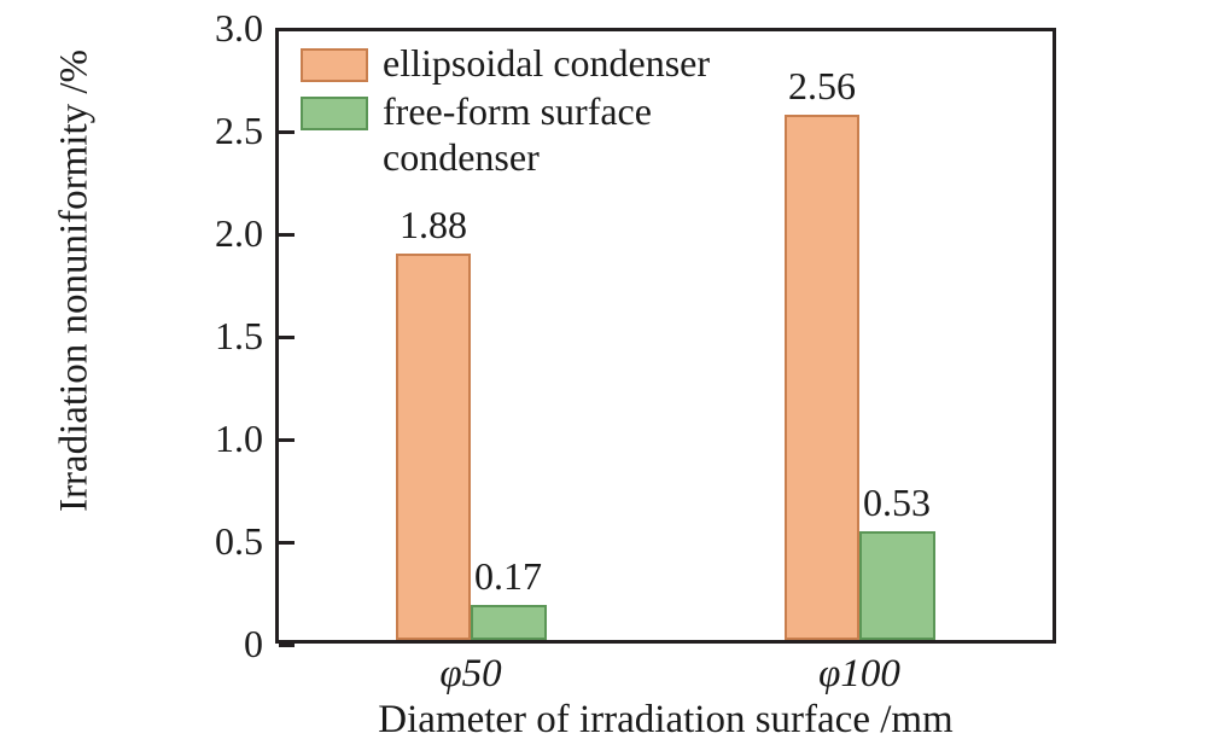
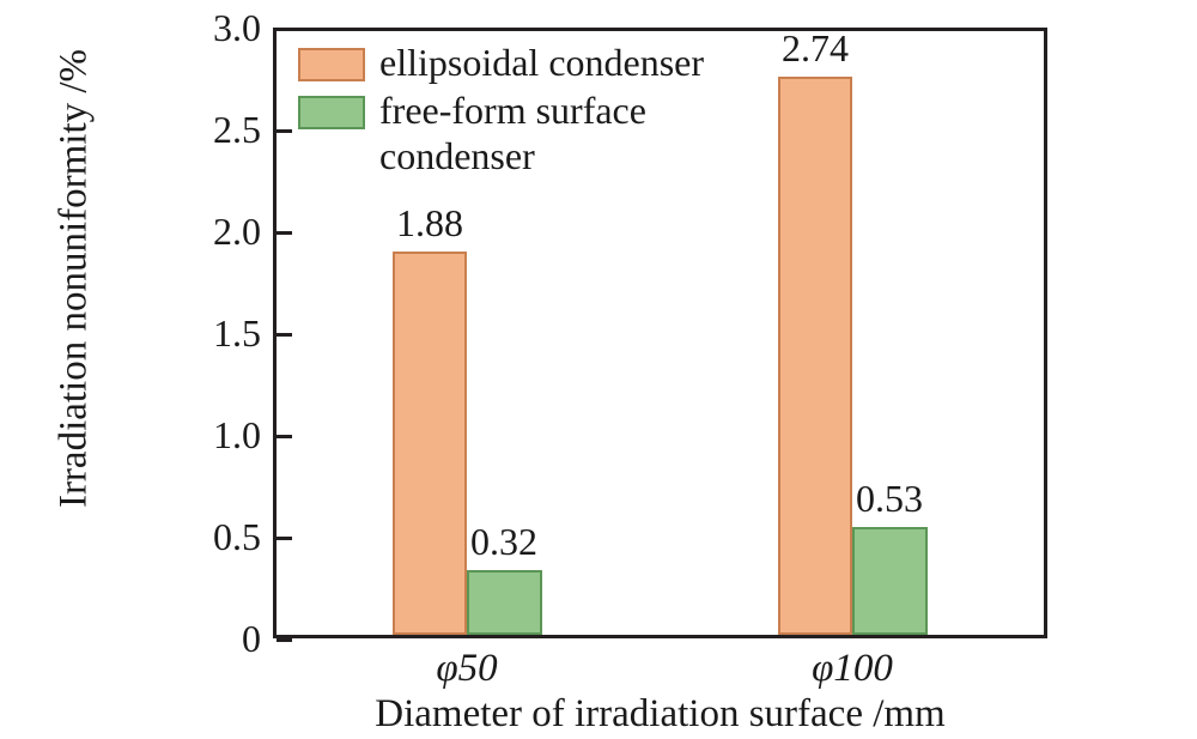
free-form surface condenser/φ50: 0.17 -> 0.32
ellipsoidal condenser/φ100: 2.56 -> 2.74
